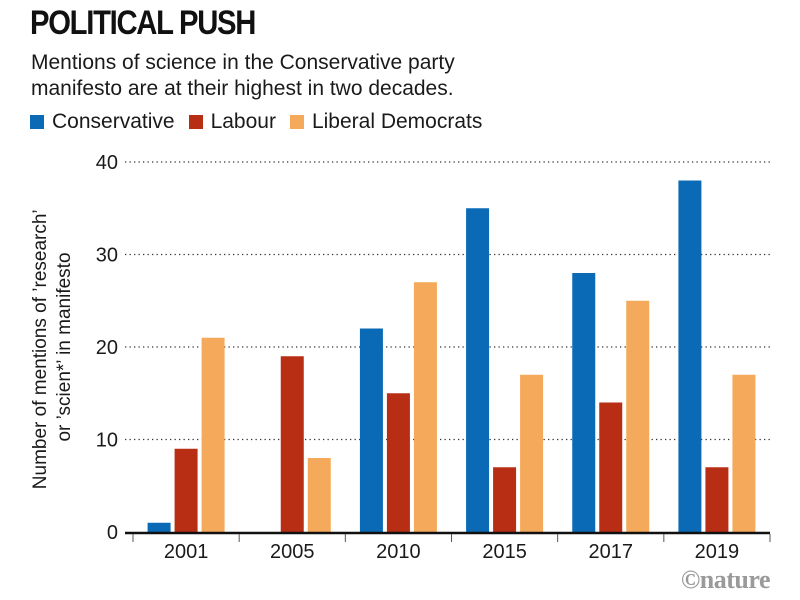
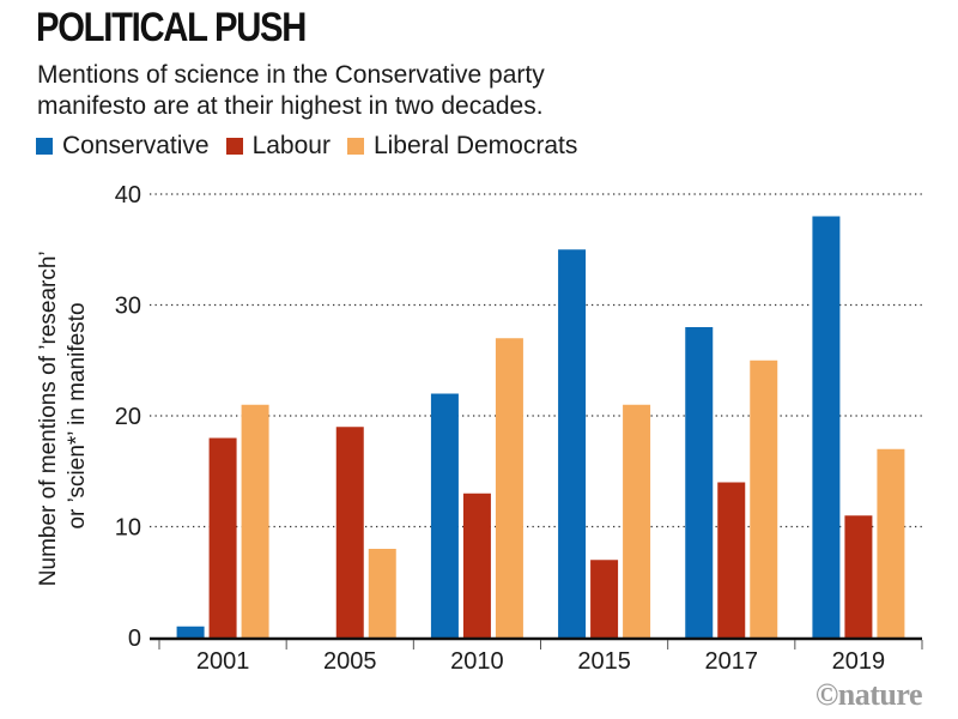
Labour/2001: 9 -> 18
Labour/2010: 15 -> 13
Liberal Democrats/2015: 17 -> 21
Labour/2019: 7 -> 11
